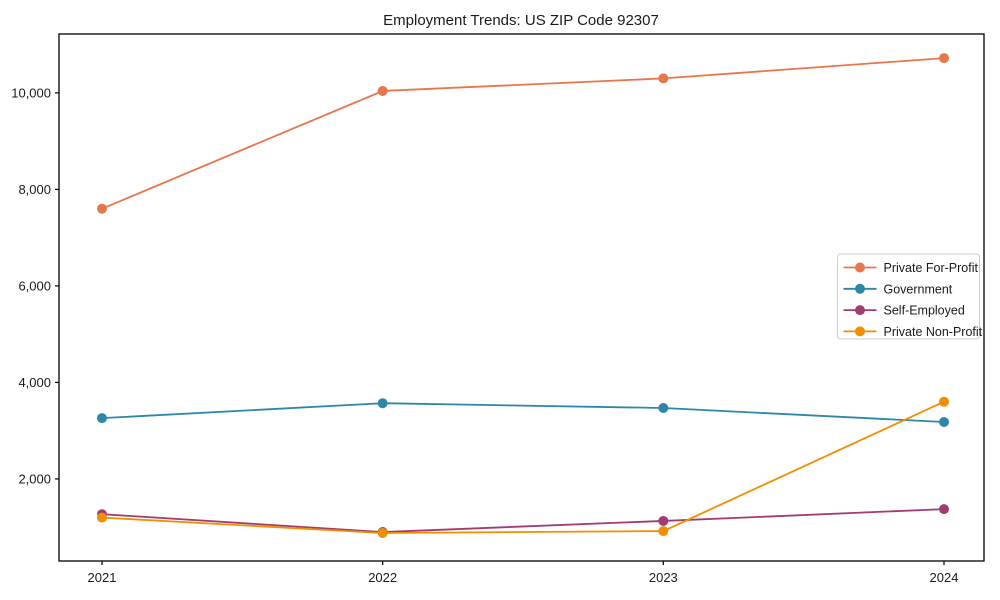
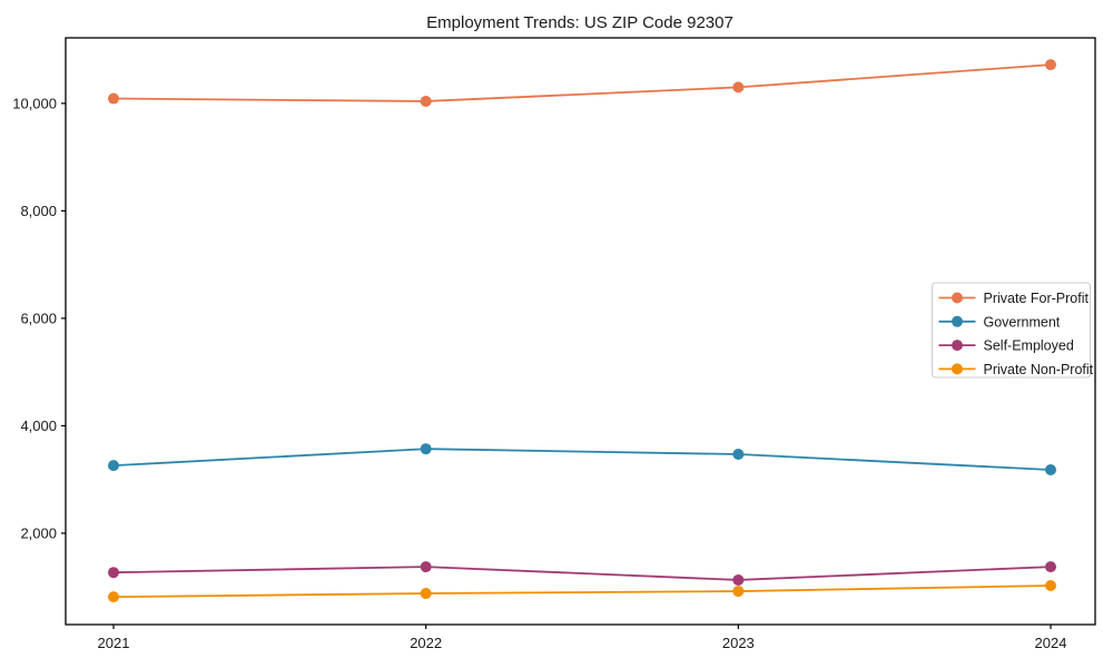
Private For-Profit/2021: 7600 -> 10100
Private Non-Profit/2021: 1200 -> 800
Self-Employed/2022: 900 -> 1400
Private Non-Profit/2024: 3600 -> 1000
